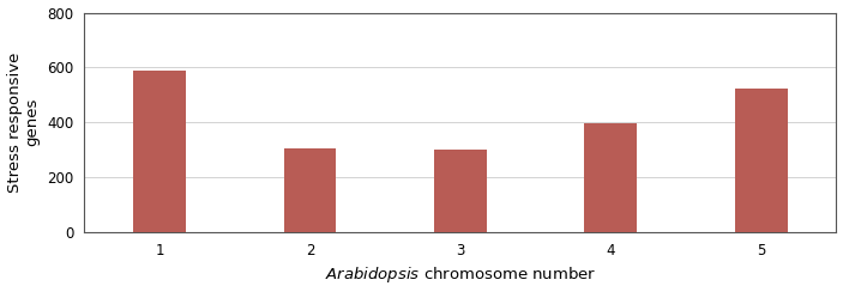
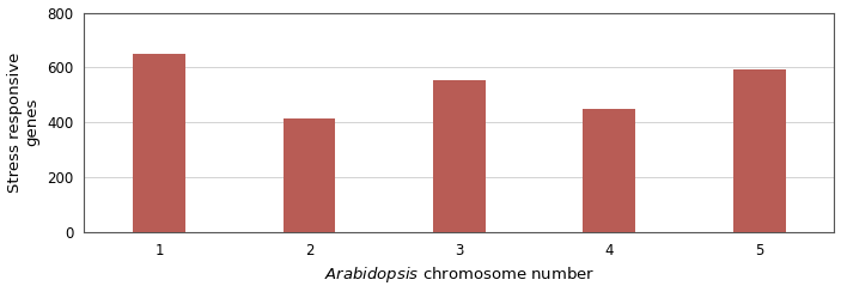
1: 590 -> 650
2: 305 -> 415
3: 300 -> 555
4: 395 -> 450
5: 525 -> 595
